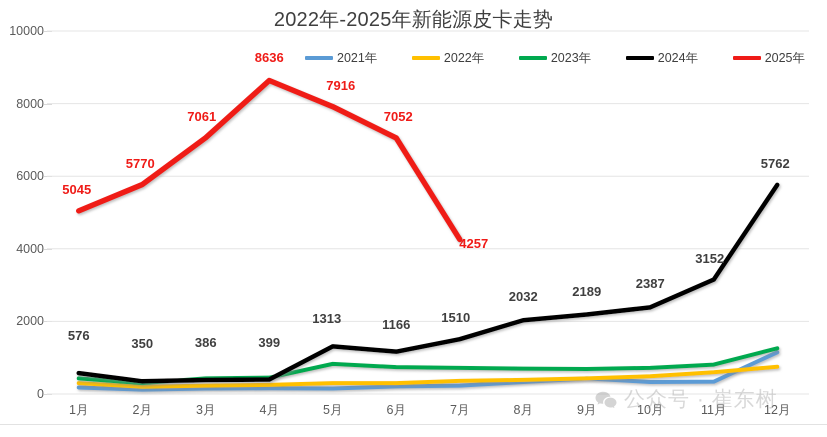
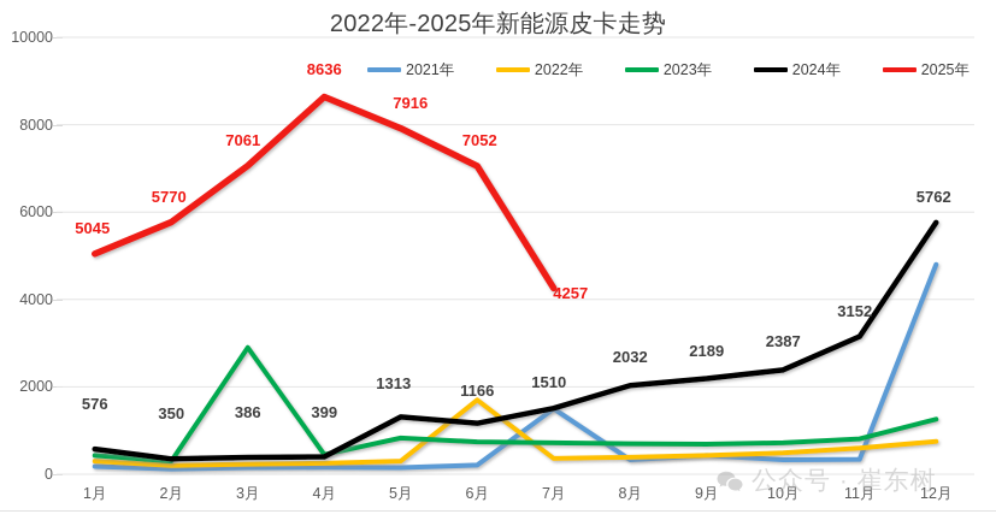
2023年/3月: 400 -> 2900
2022年/6月: 300 -> 1700
2021年/7月: 200 -> 1500
2021年/12月: 1200 -> 4800
